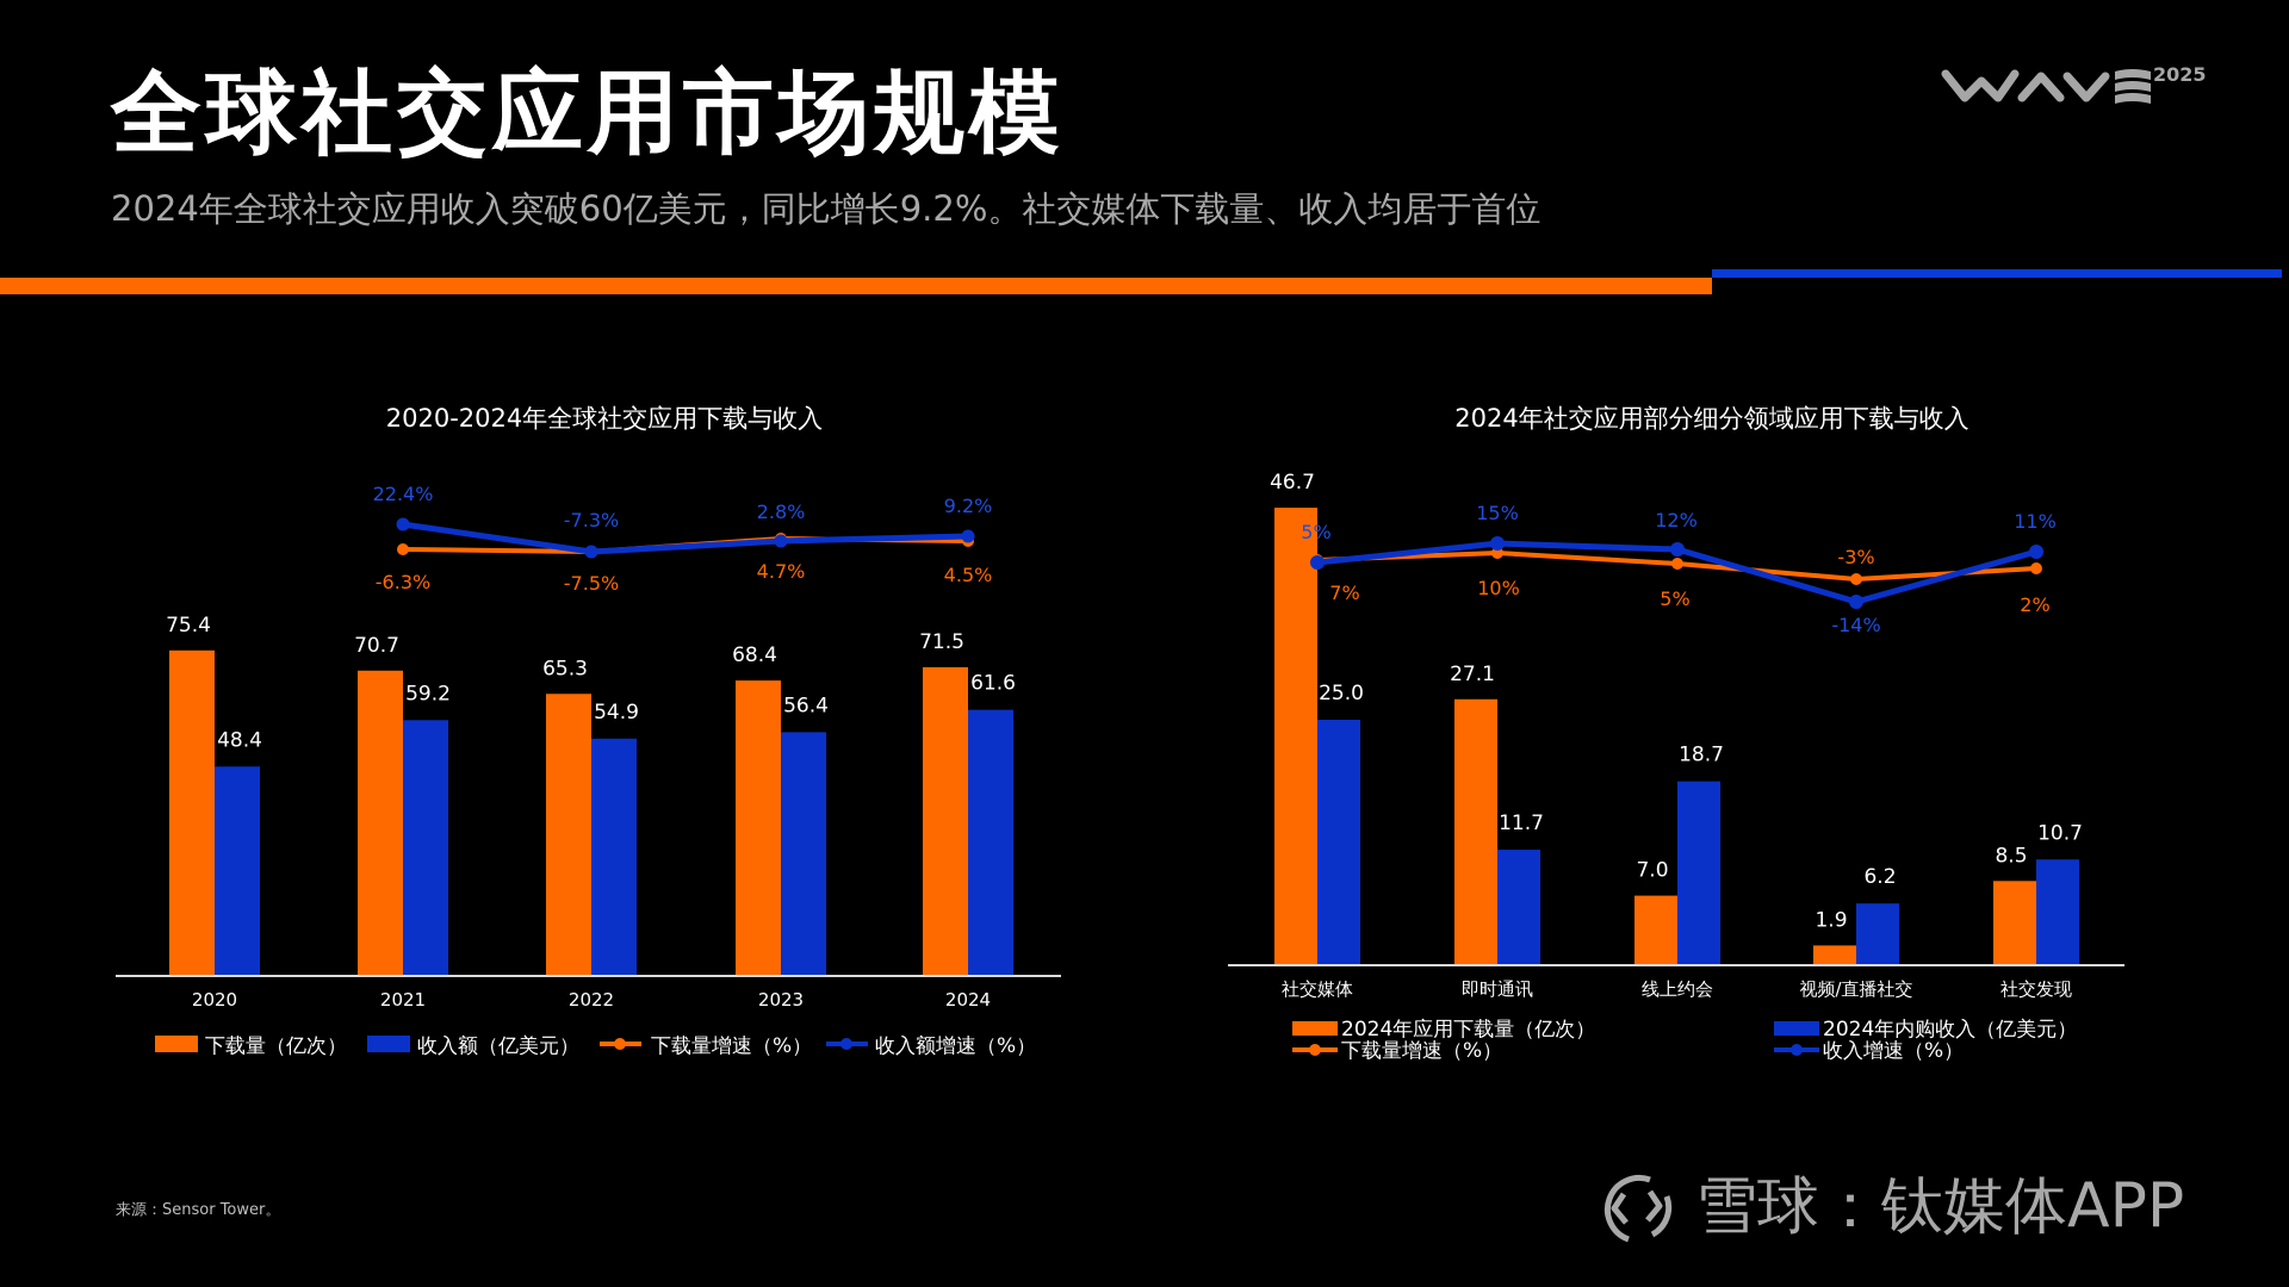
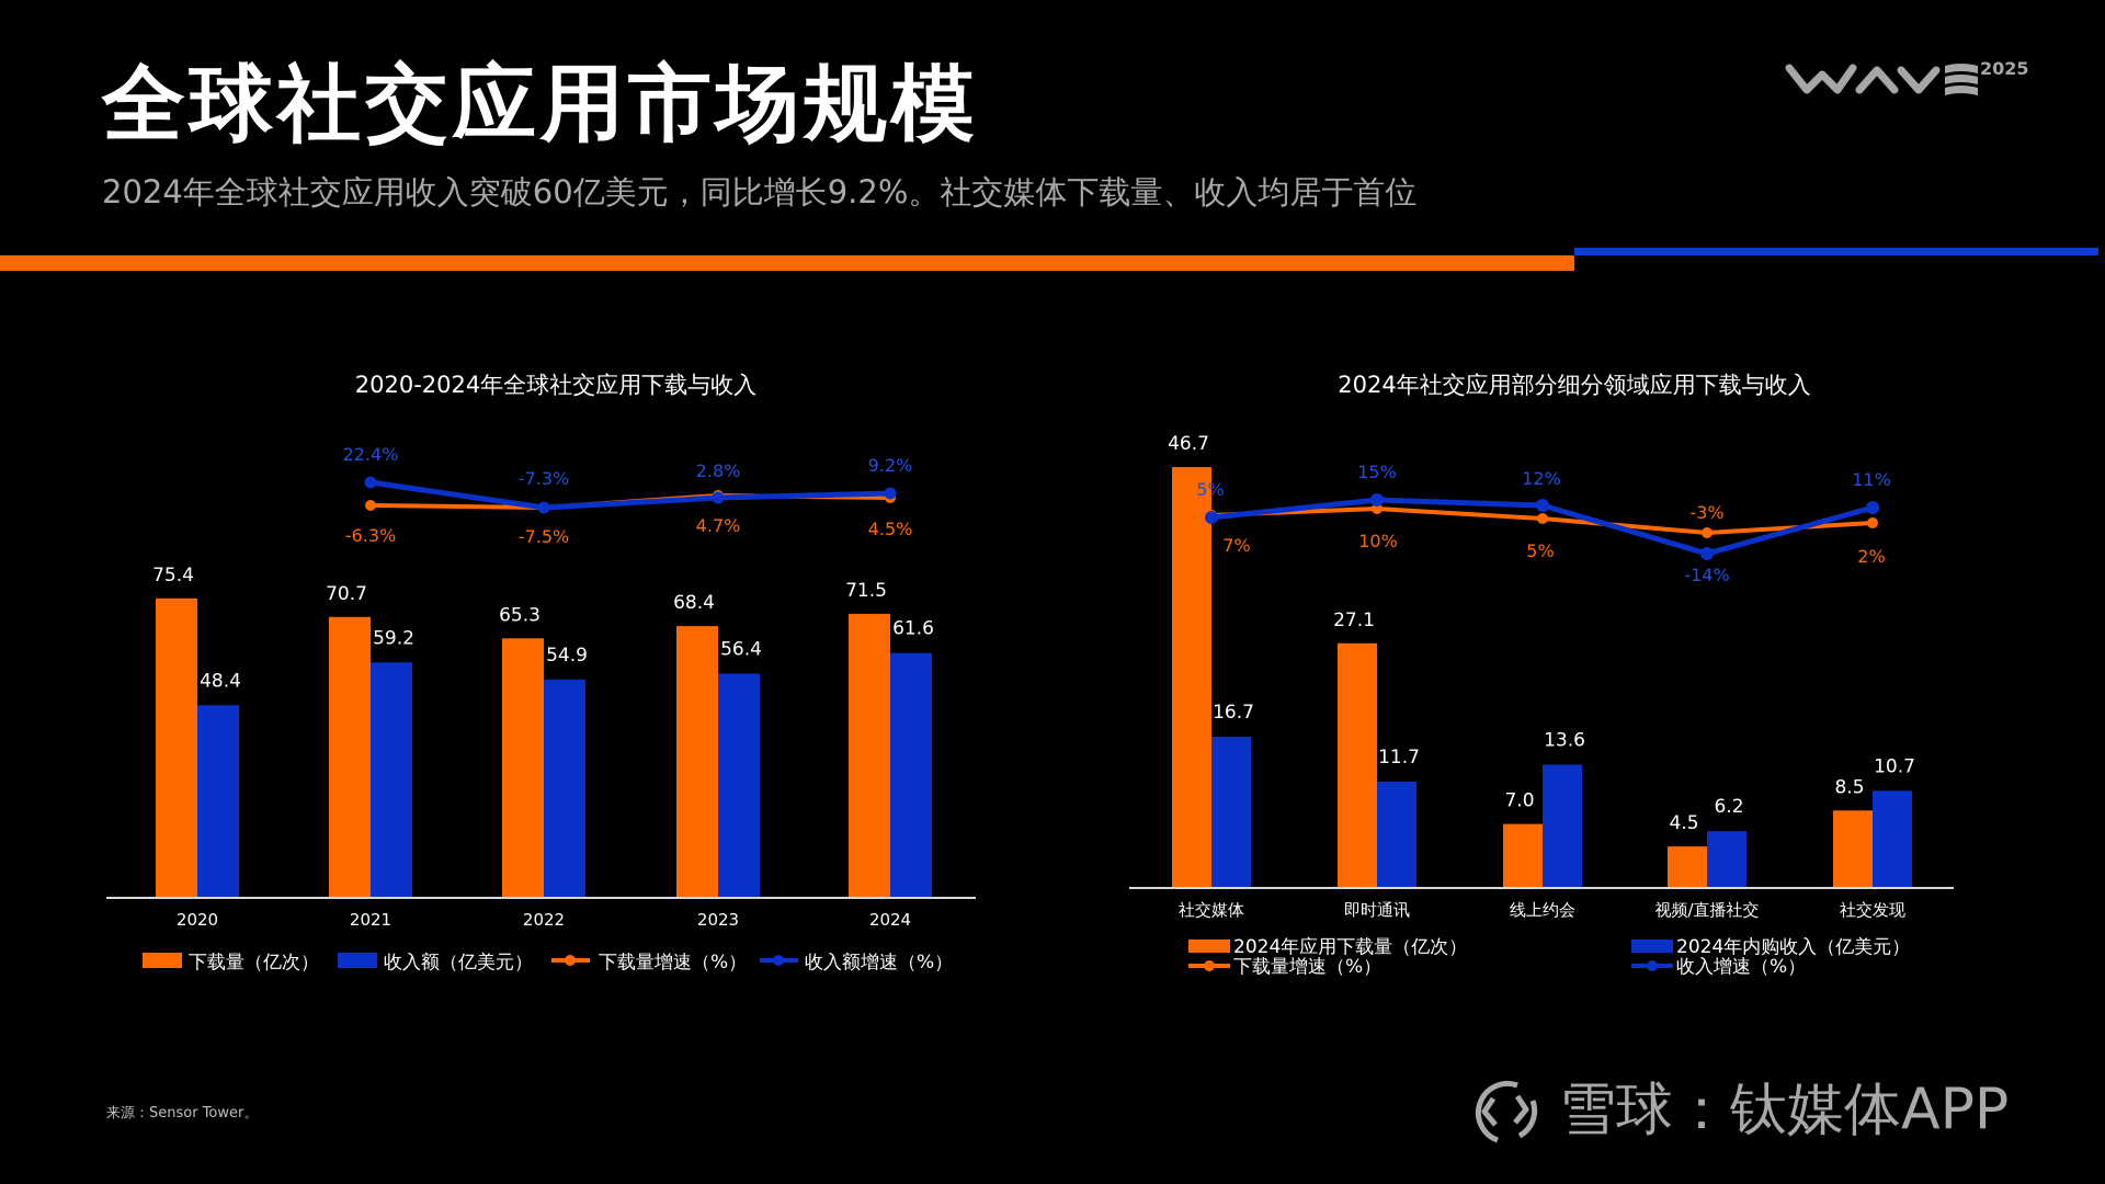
2024年社交应用部分细分领域应用下载与收入/2024年内购收入（亿美元）/社交媒体: 25.0 -> 16.7
2024年社交应用部分细分领域应用下载与收入/2024年内购收入（亿美元）/线上约会: 18.7 -> 13.6
2024年社交应用部分细分领域应用下载与收入/2024年应用下载量（亿次）/视频/直播社交: 1.9 -> 4.5
